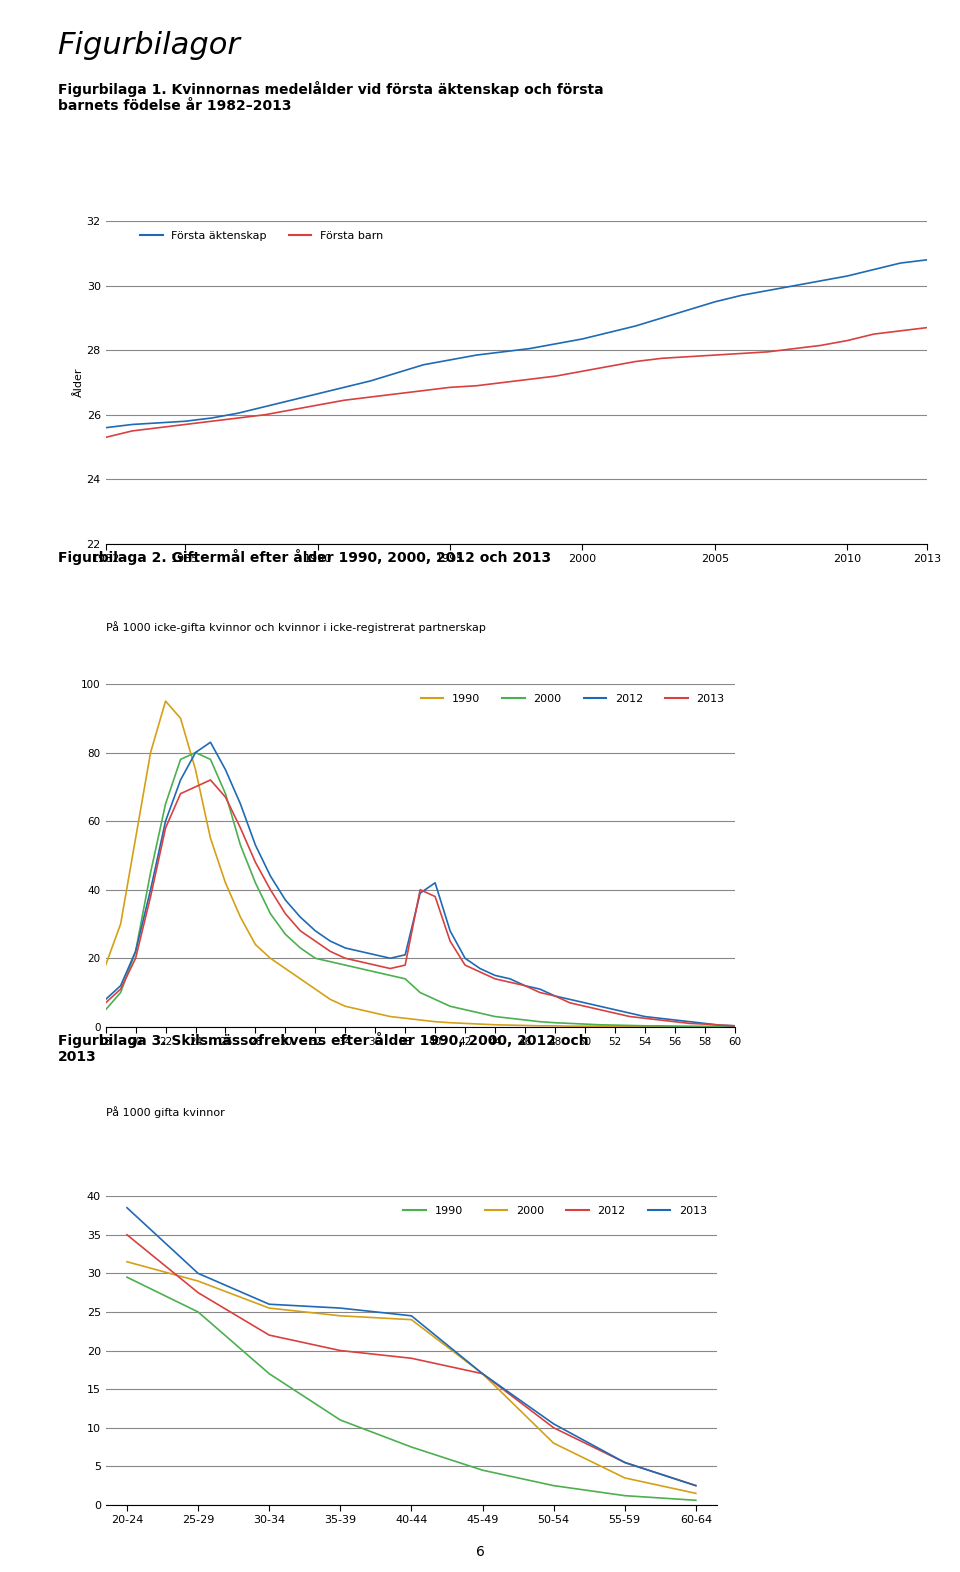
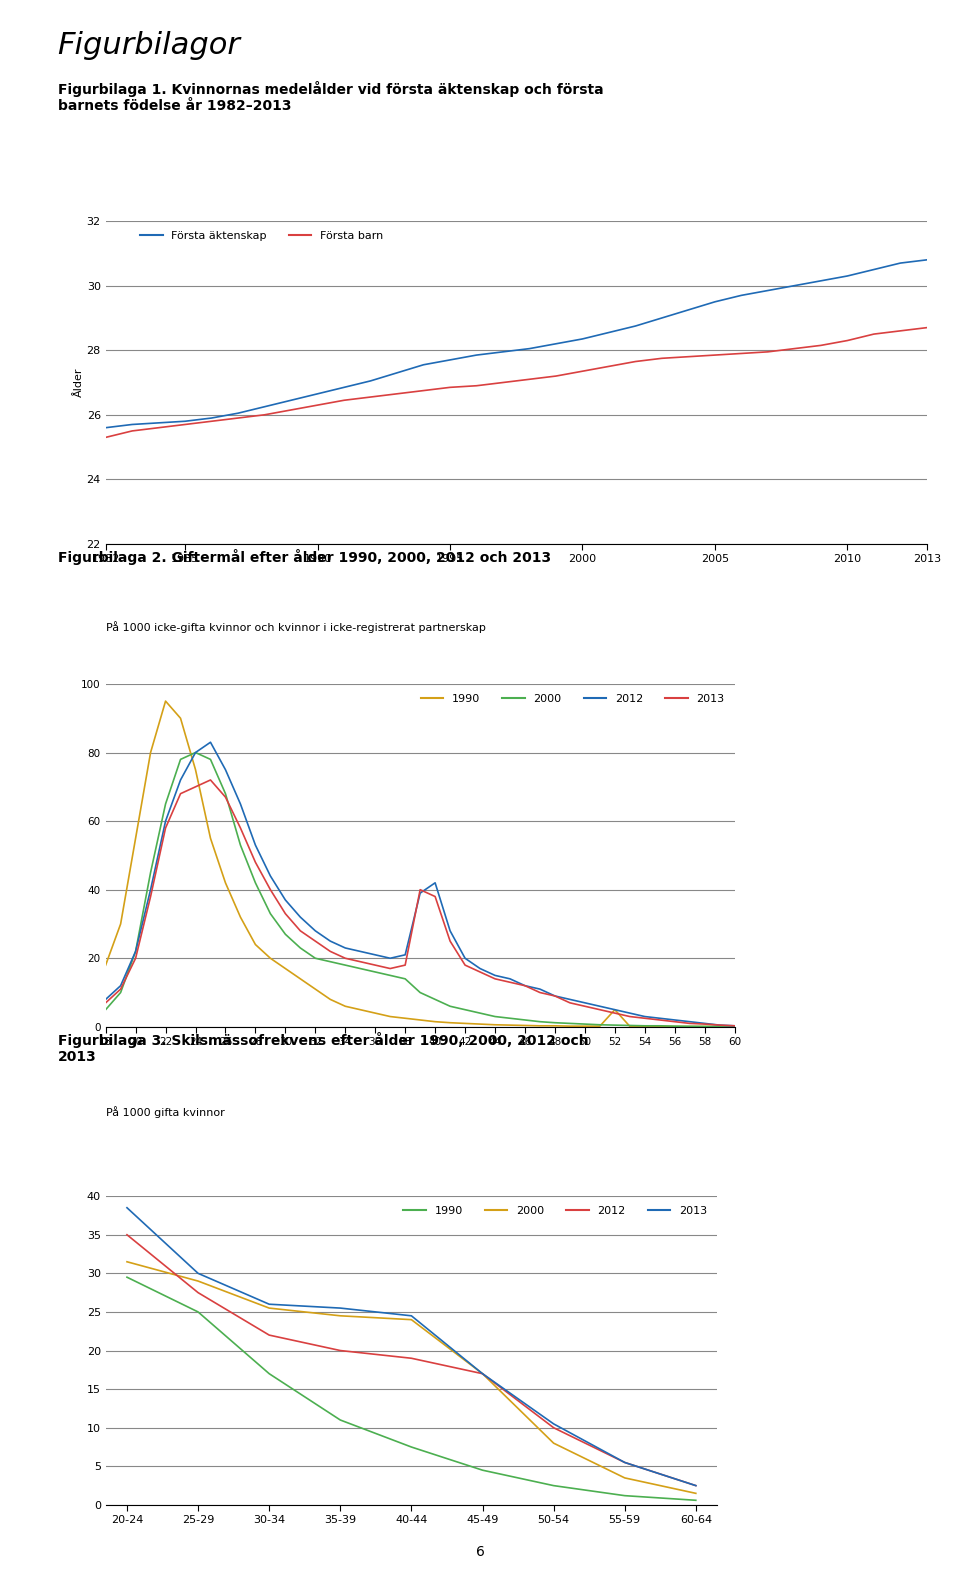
1990/52: 0.1 -> 5.0
